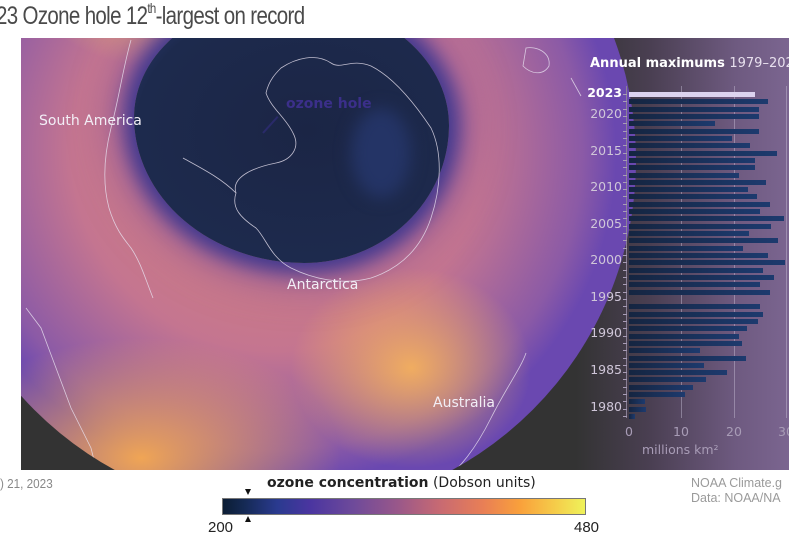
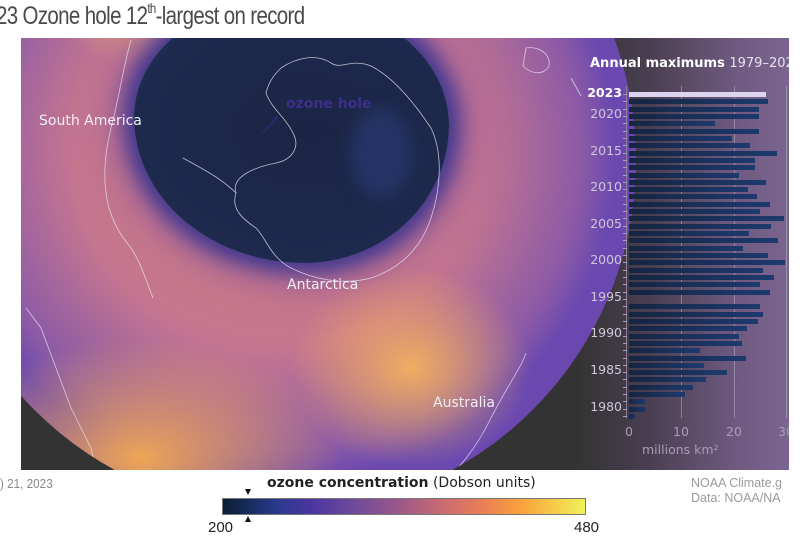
2023: 24 -> 26
